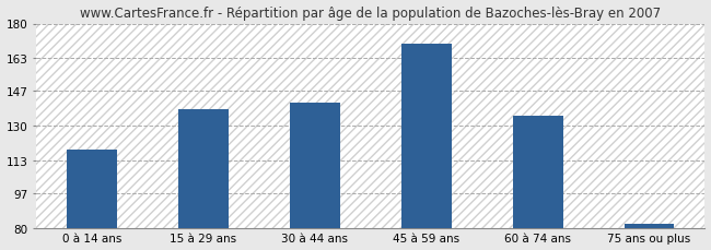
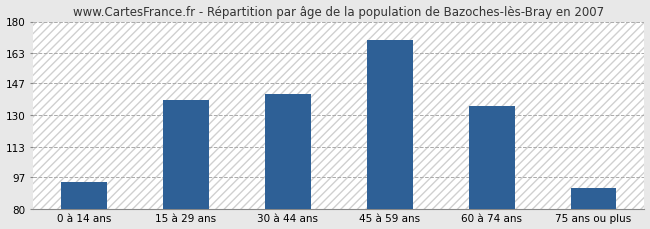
0 à 14 ans: 118 -> 94
75 ans ou plus: 82 -> 91
